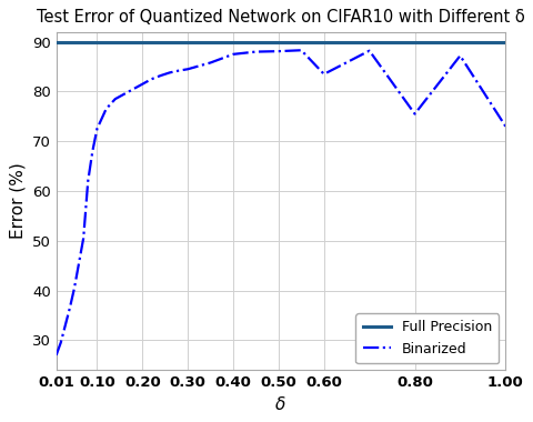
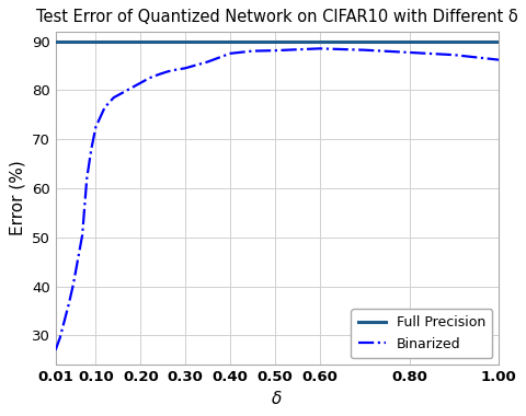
0.60: 83.5 -> 88.5
0.80: 75.5 -> 87.7
1.00: 73.0 -> 86.2
